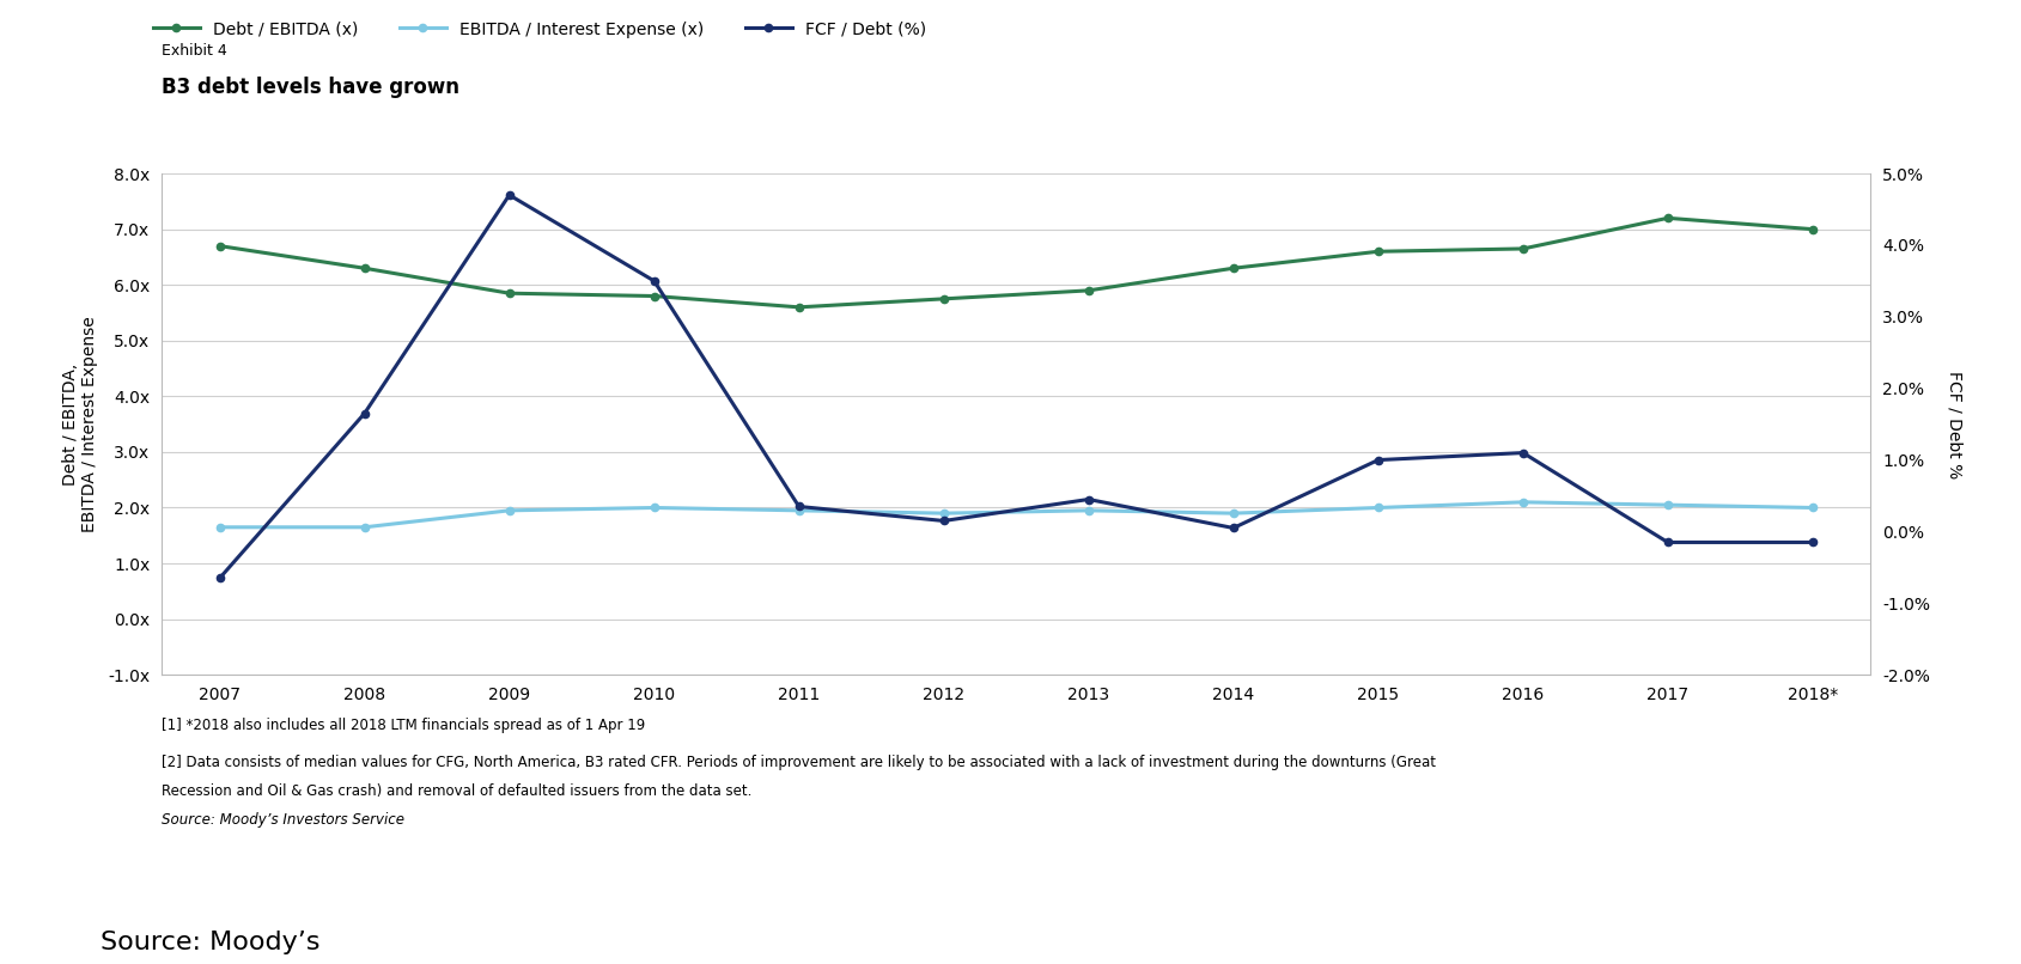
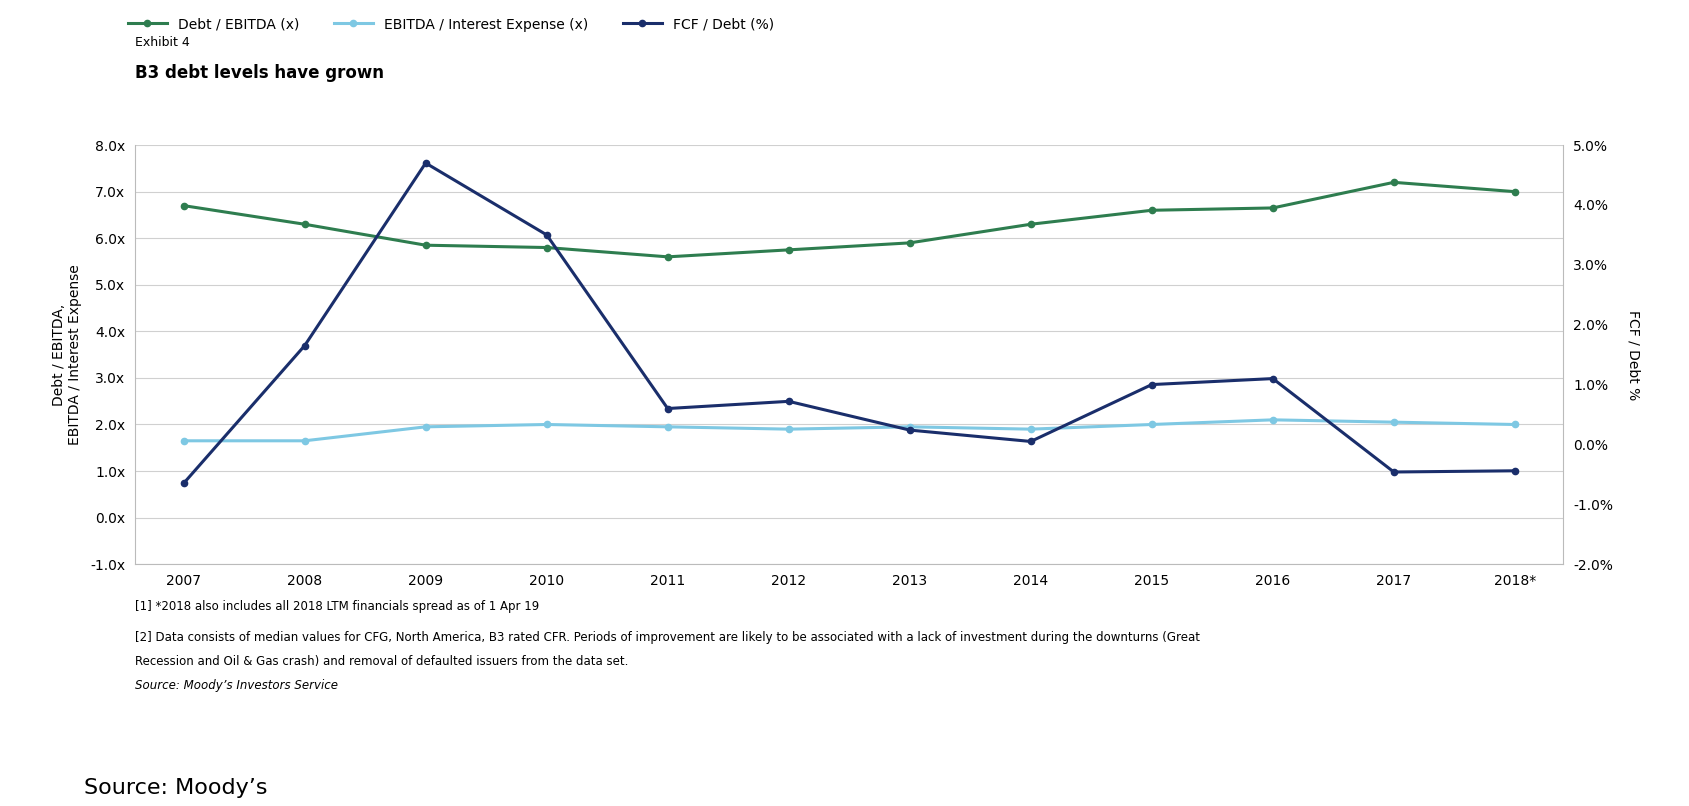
FCF / Debt (%)/2011: 0.35% -> 0.60%
FCF / Debt (%)/2012: 0.15% -> 0.72%
FCF / Debt (%)/2013: 0.45% -> 0.24%
FCF / Debt (%)/2017: -0.15% -> -0.46%
FCF / Debt (%)/2018*: -0.15% -> -0.44%
